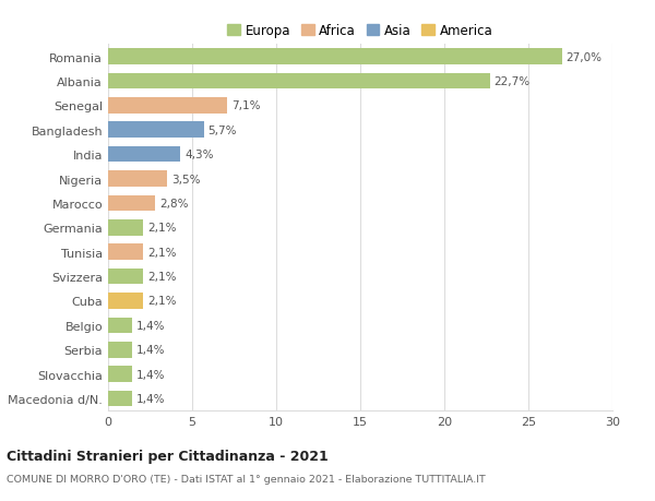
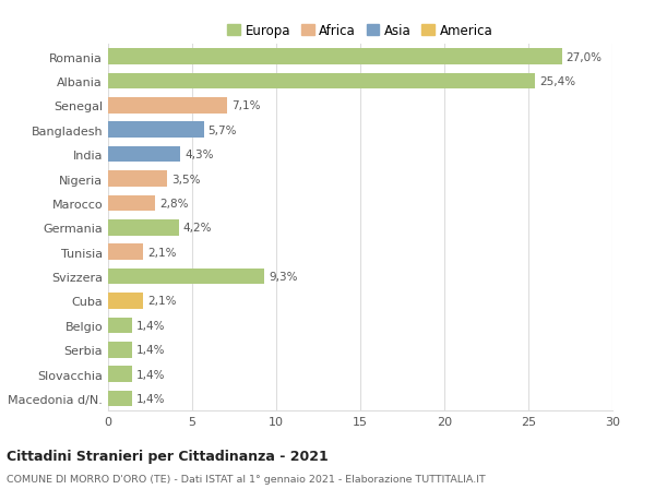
Albania: 22,7% -> 25,4%
Germania: 2,1% -> 4,2%
Svizzera: 2,1% -> 9,3%
